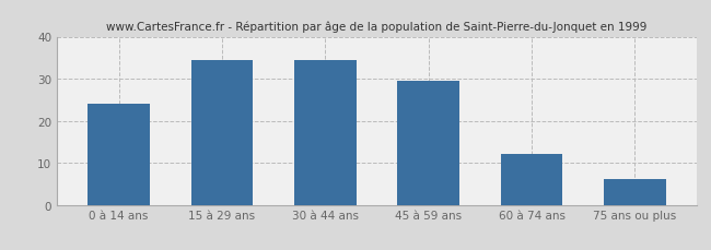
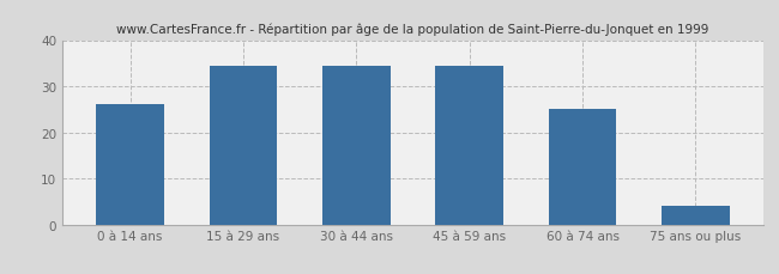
0 à 14 ans: 24.0 -> 26.0
45 à 59 ans: 29.5 -> 34.5
60 à 74 ans: 12.0 -> 25.0
75 ans ou plus: 6.0 -> 4.0
